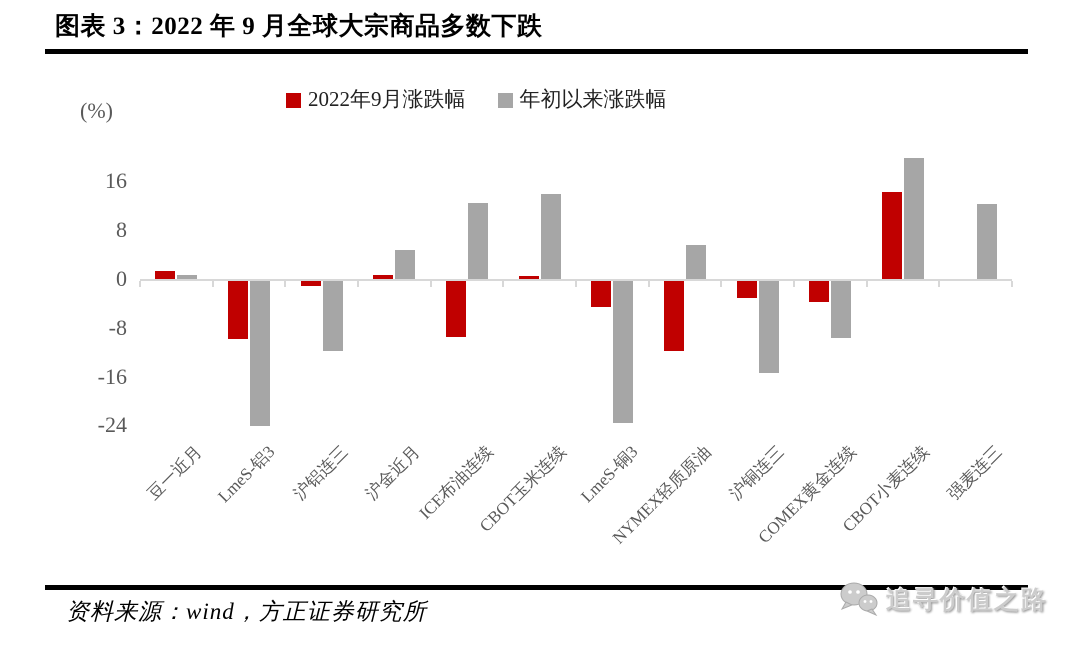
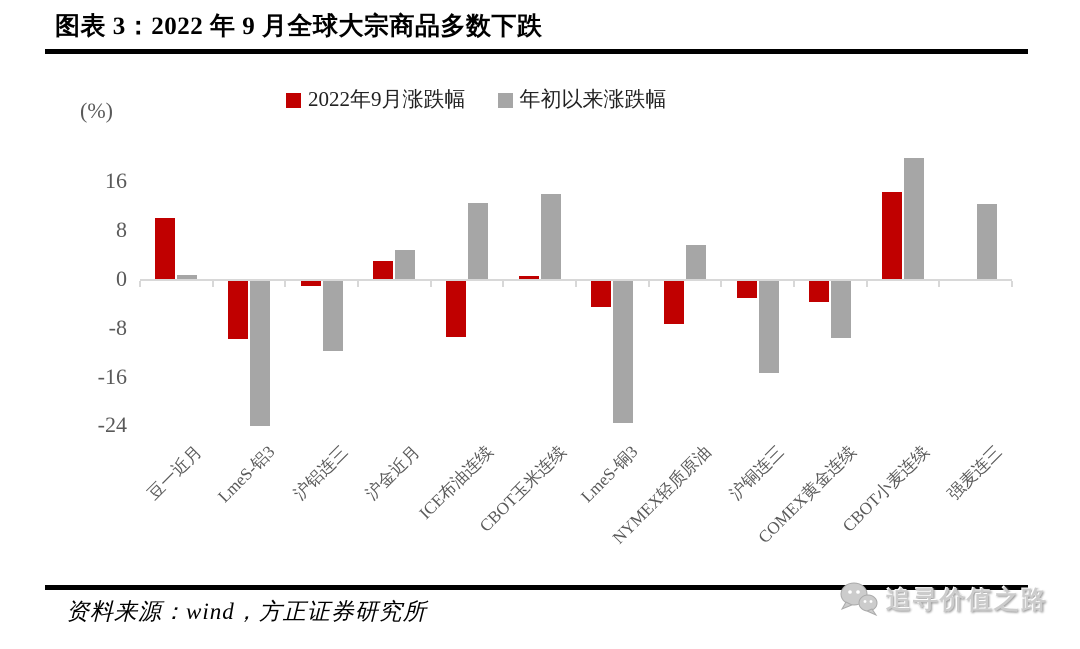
2022年9月涨跌幅/豆一近月: 1 -> 10
2022年9月涨跌幅/沪金近月: 1 -> 3
2022年9月涨跌幅/NYMEX轻质原油: -11 -> -7
